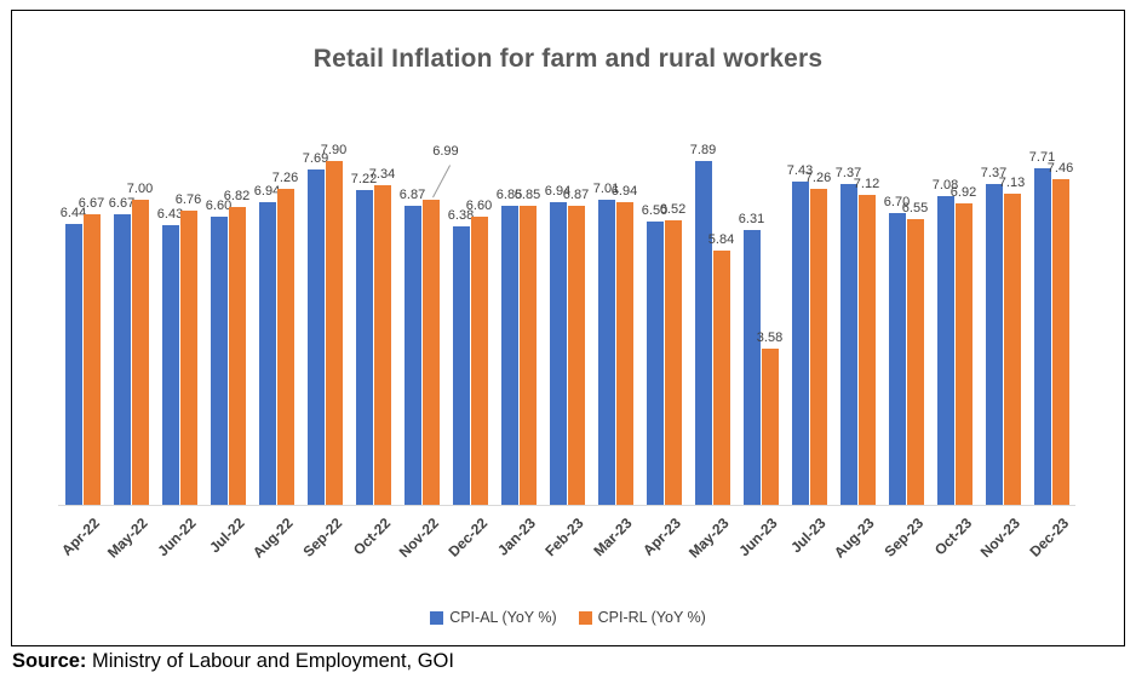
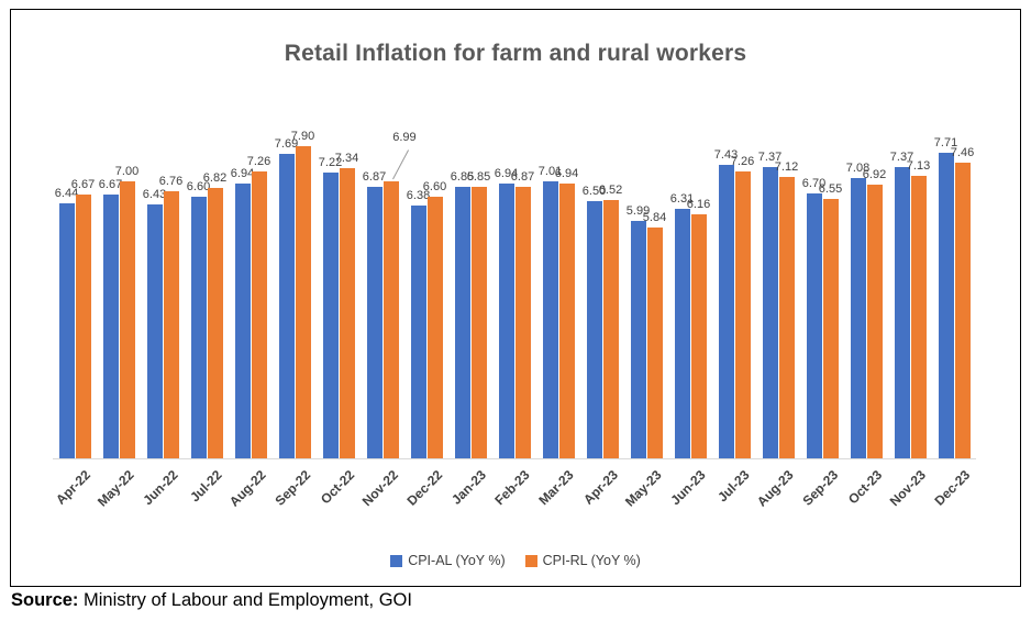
CPI-AL (YoY %)/May-23: 7.89 -> 5.99
CPI-RL (YoY %)/Jun-23: 3.58 -> 6.16
